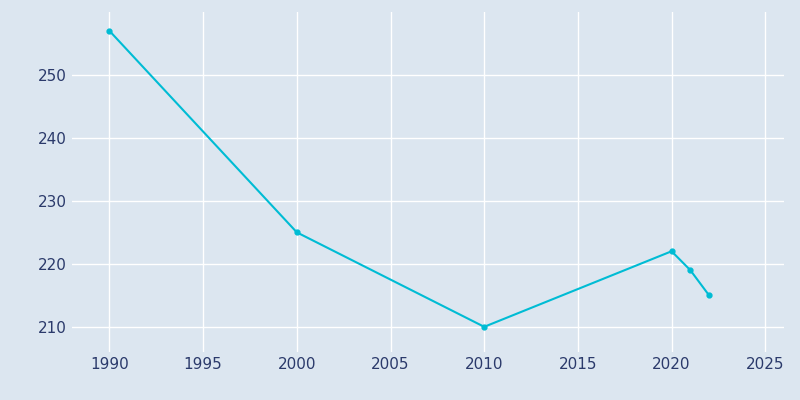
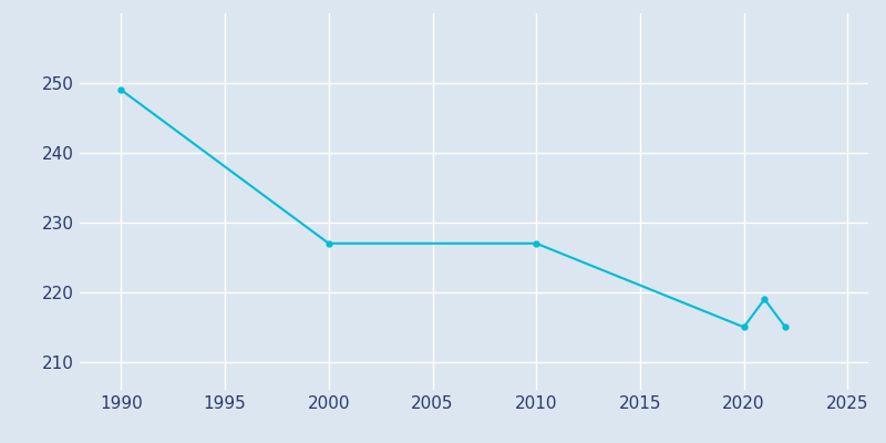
1990: 257 -> 249
2000: 225 -> 227
2010: 210 -> 227
2020: 222 -> 215
